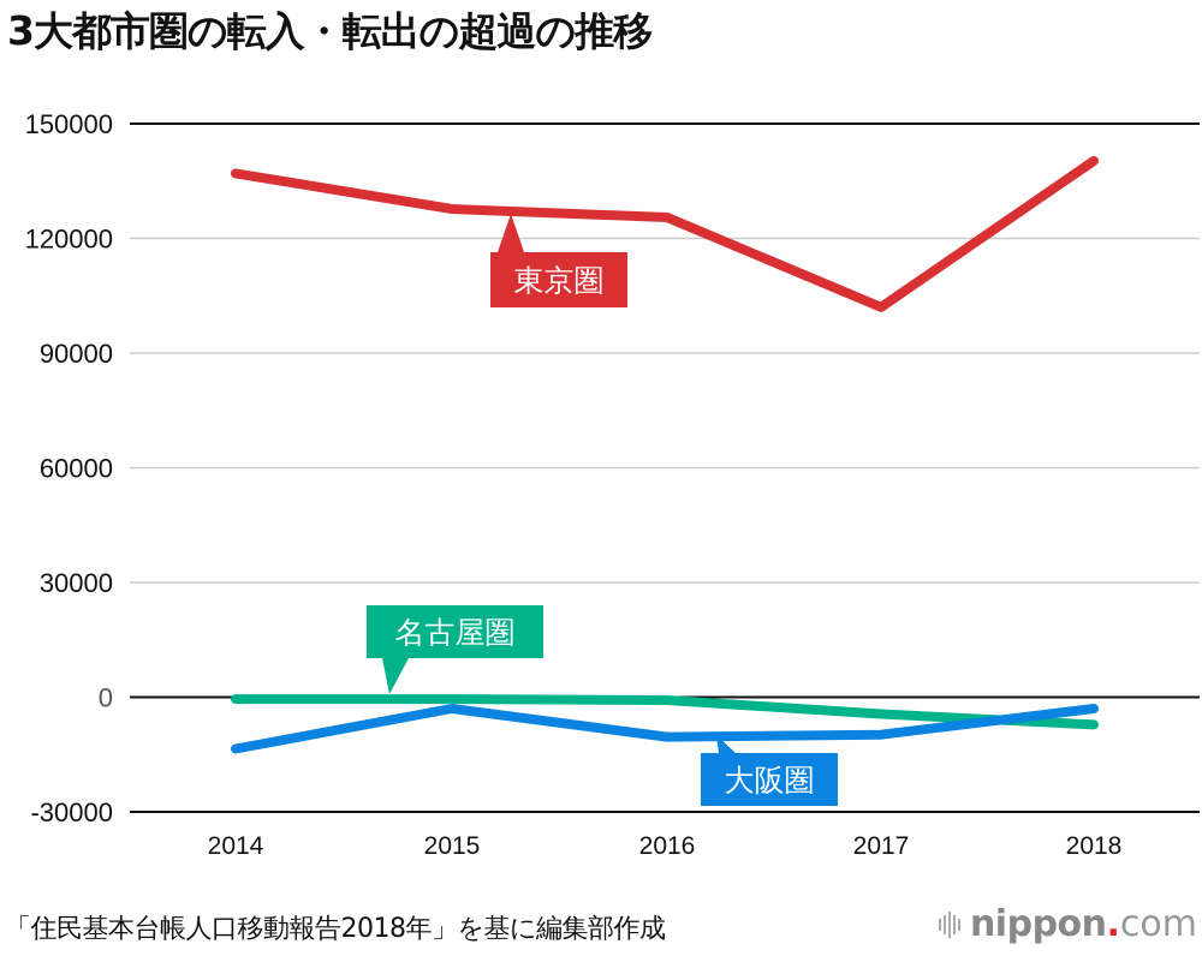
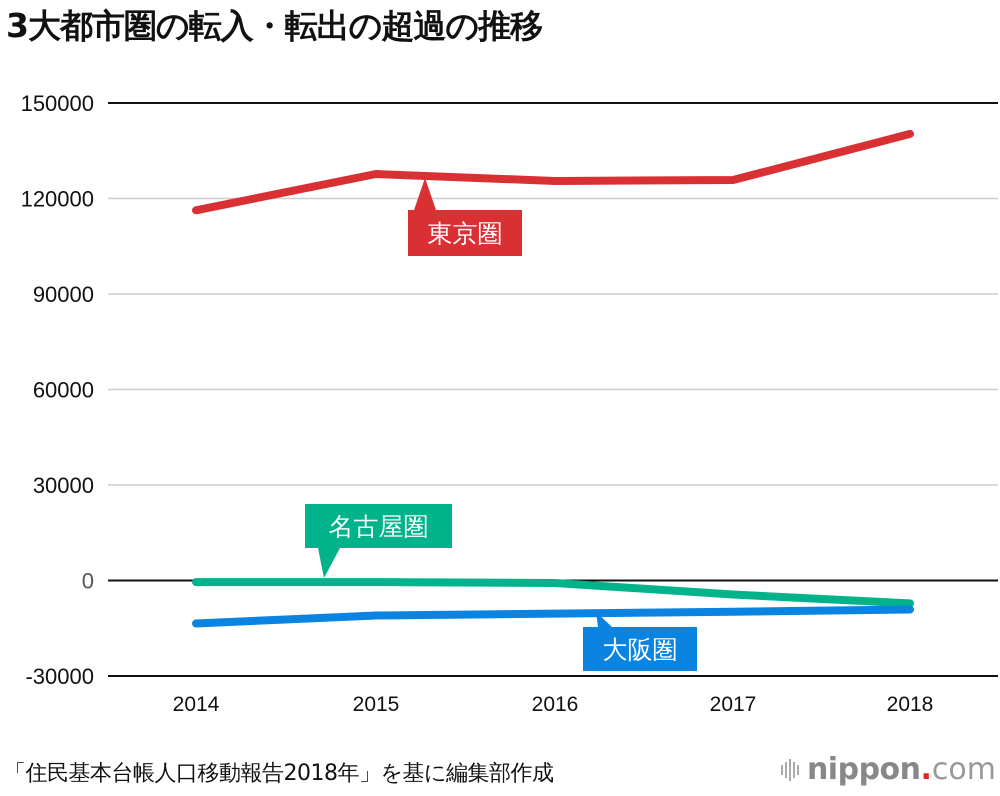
東京圏/2014: 137000 -> 116000
大阪圏/2015: -3000 -> -11000
東京圏/2017: 102000 -> 126000
大阪圏/2018: -3000 -> -9000
